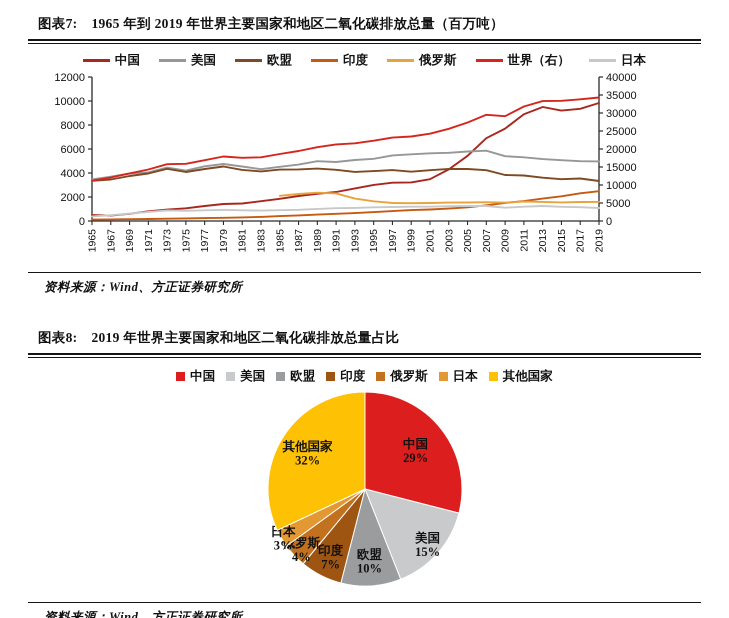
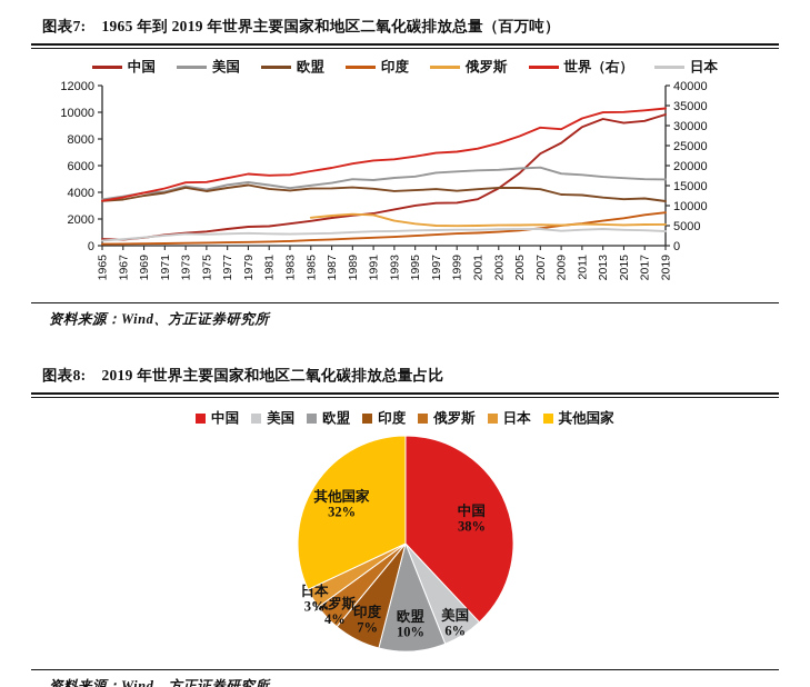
2019 年世界主要国家和地区二氧化碳排放总量占比/中国: 29% -> 38%
2019 年世界主要国家和地区二氧化碳排放总量占比/美国: 15% -> 6%
